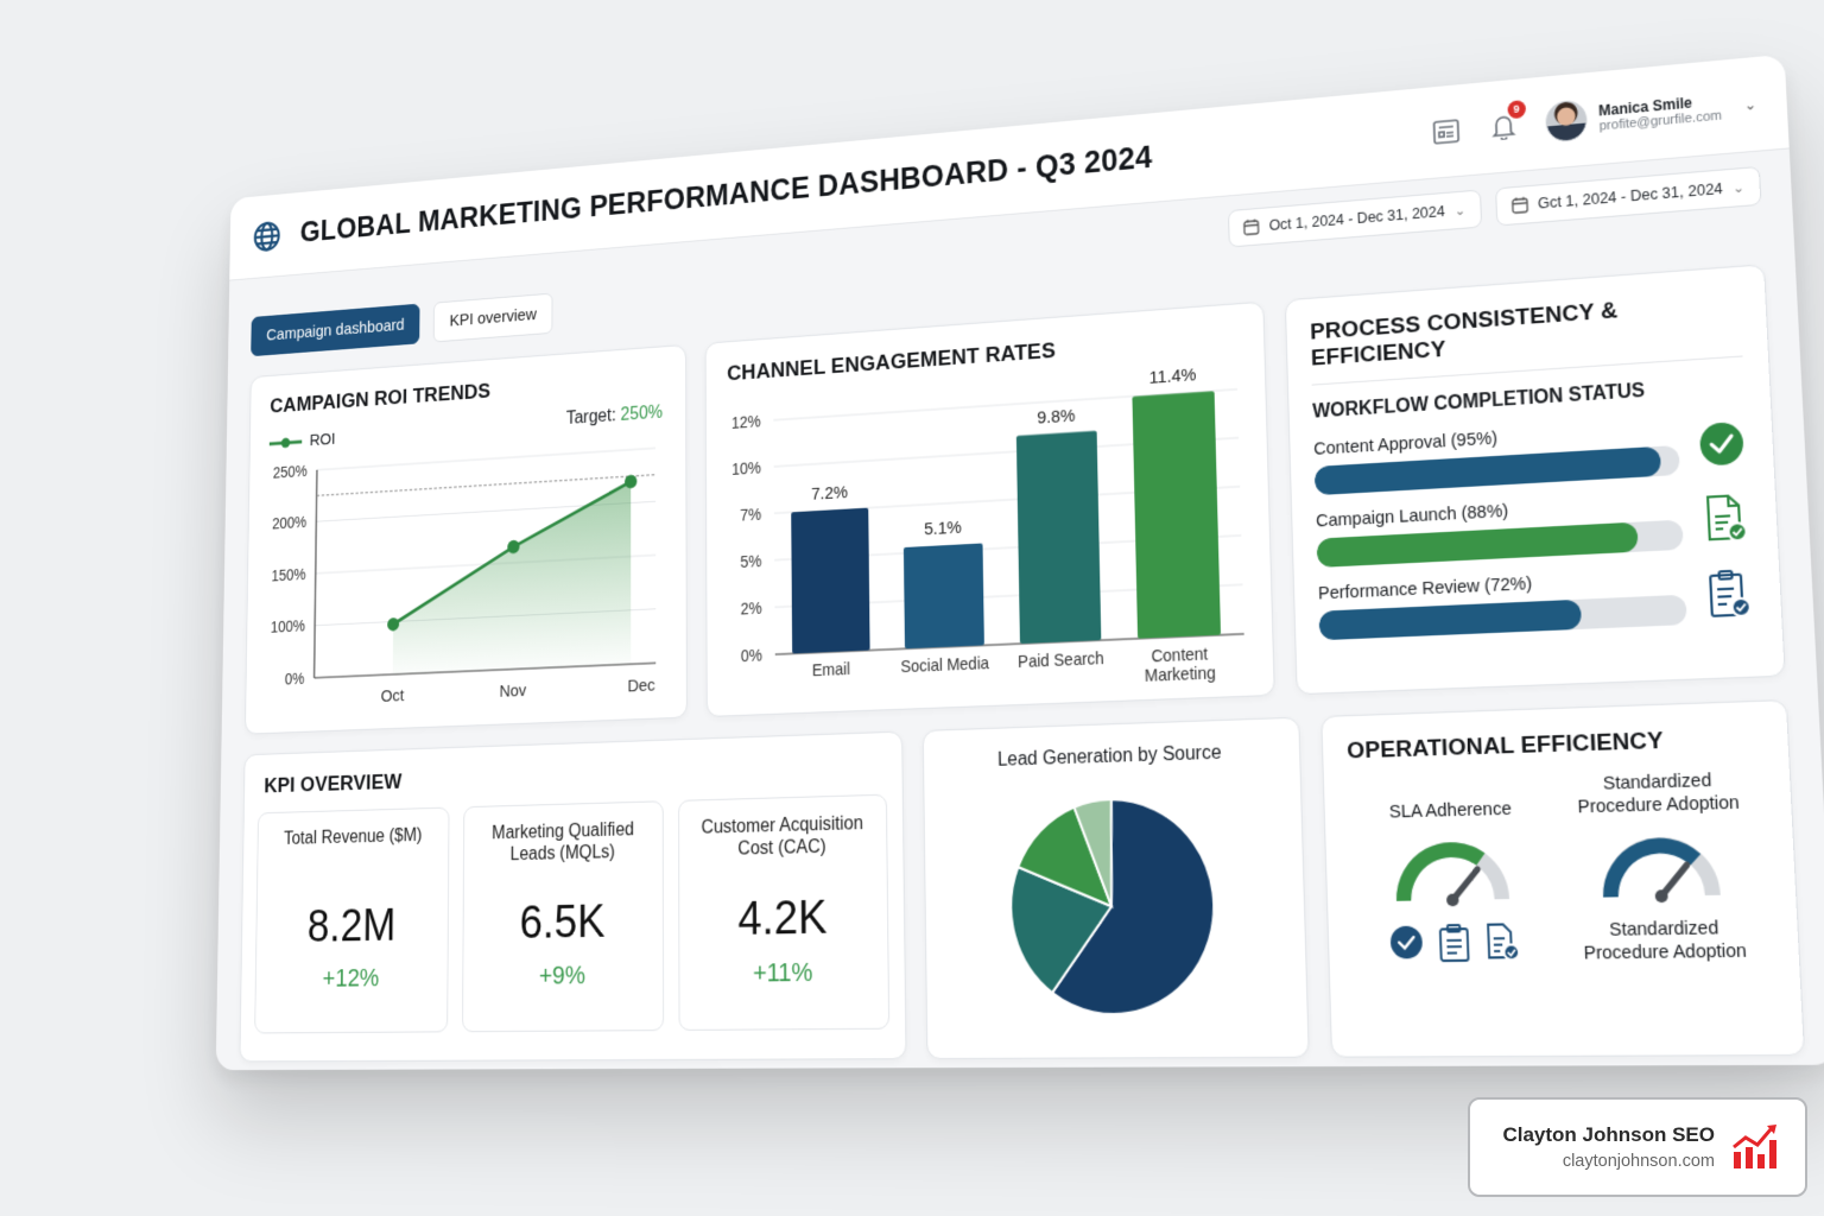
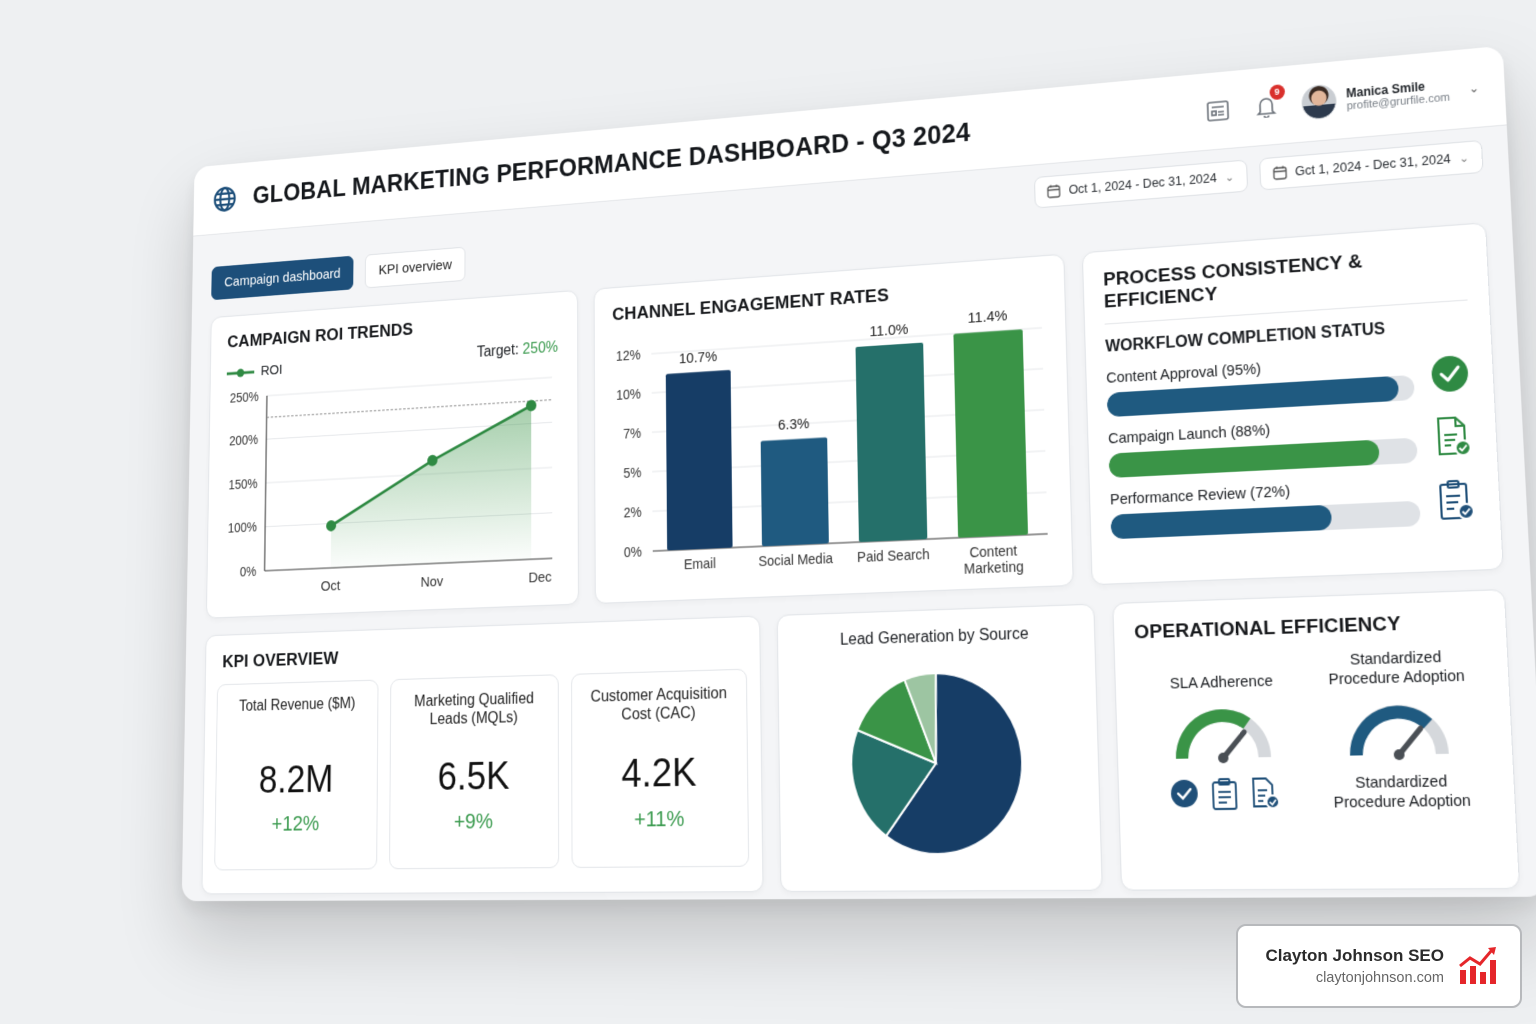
CHANNEL ENGAGEMENT RATES/Email: 7.2% -> 10.7%
CHANNEL ENGAGEMENT RATES/Social Media: 5.1% -> 6.3%
CHANNEL ENGAGEMENT RATES/Paid Search: 9.8% -> 11.0%
